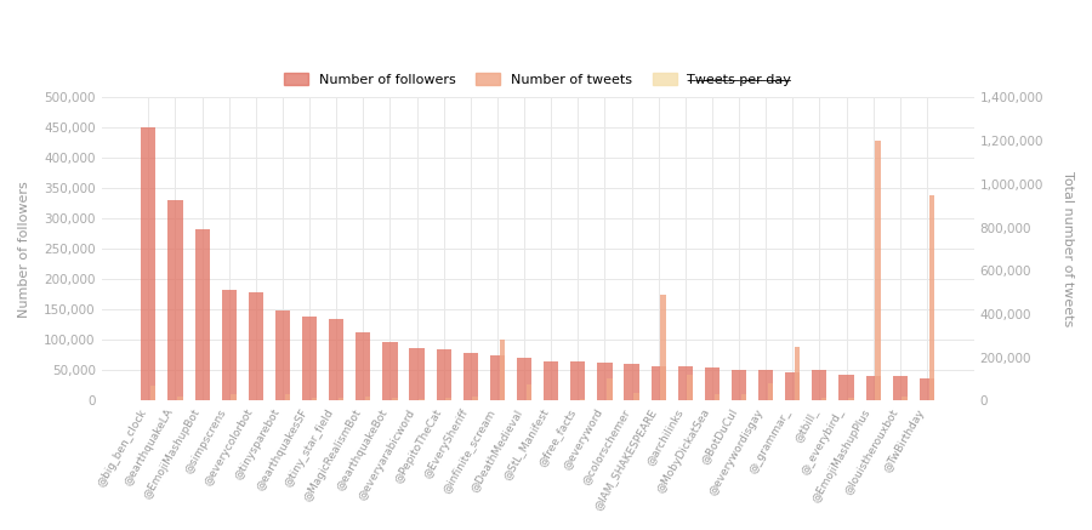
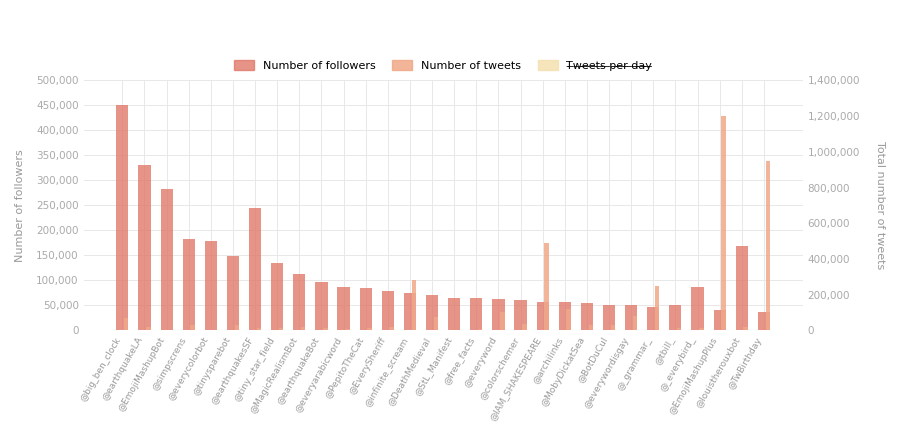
Number of followers/@earthquakesSF: 138,000 -> 244,000
Number of followers/@_everybird_: 43,000 -> 86,000
Number of followers/@louistherouxbot: 40,000 -> 168,000
